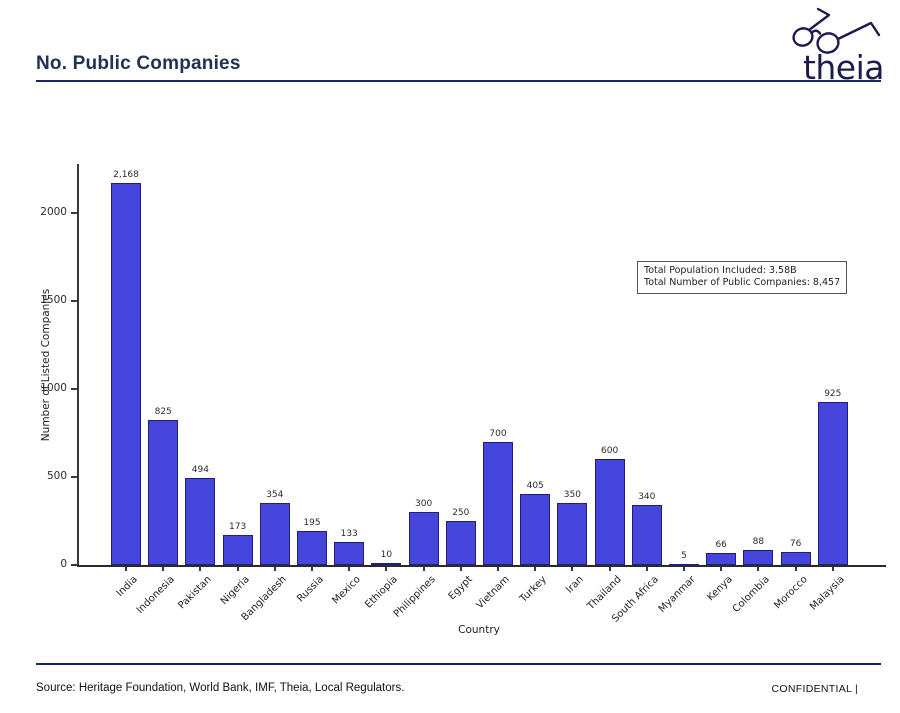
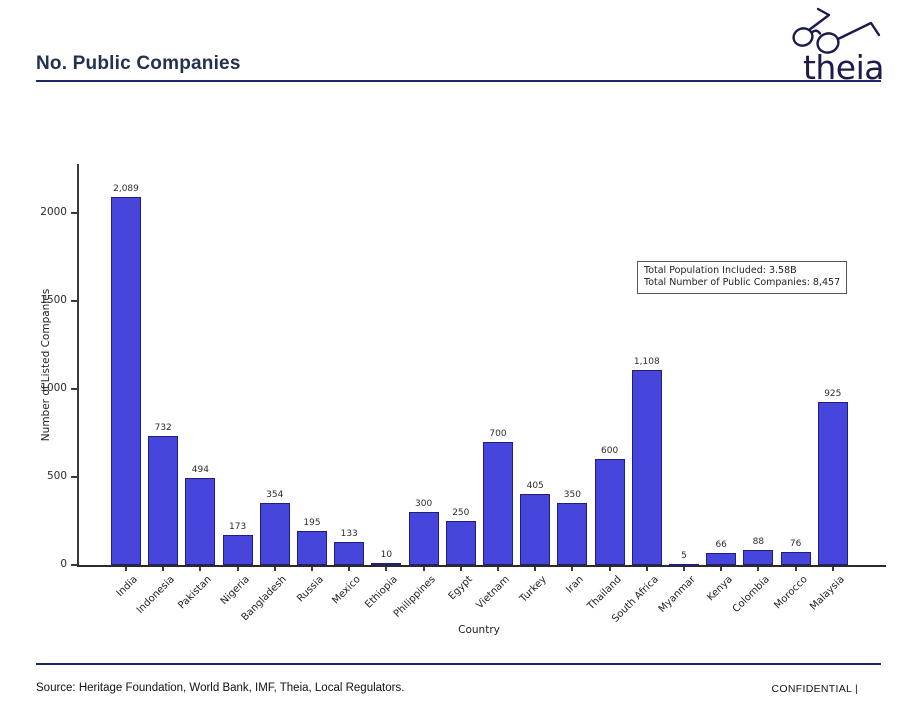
India: 2,168 -> 2,089
Indonesia: 825 -> 732
South Africa: 340 -> 1,108
